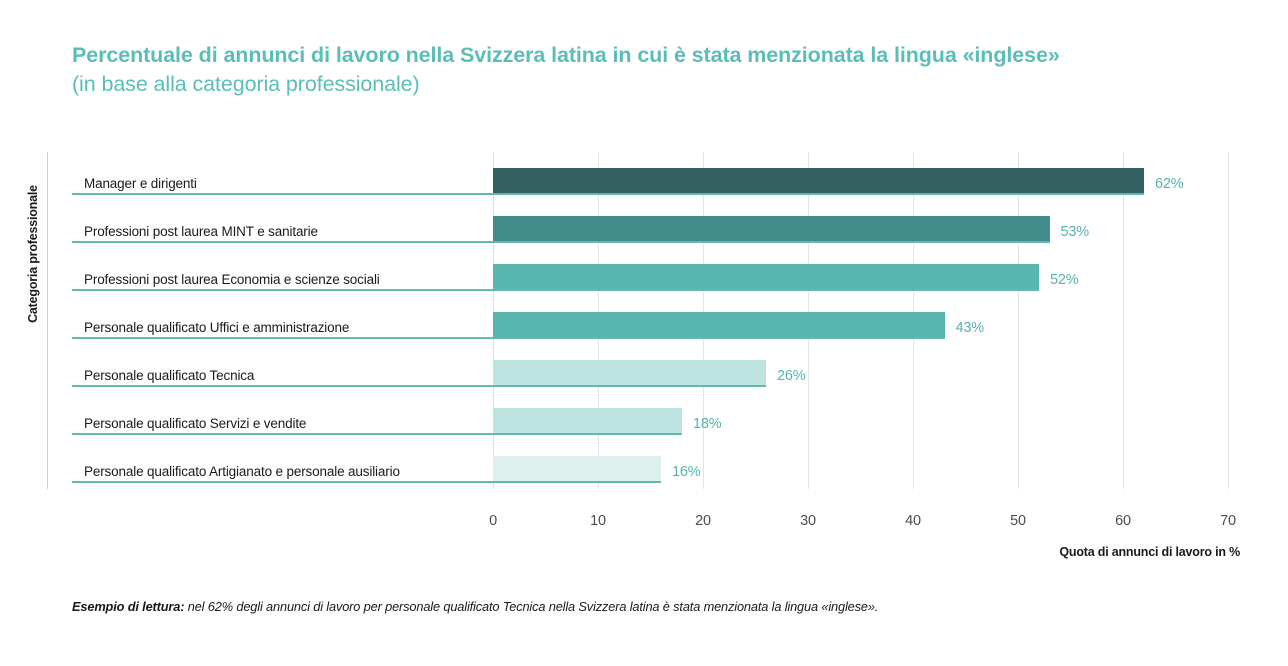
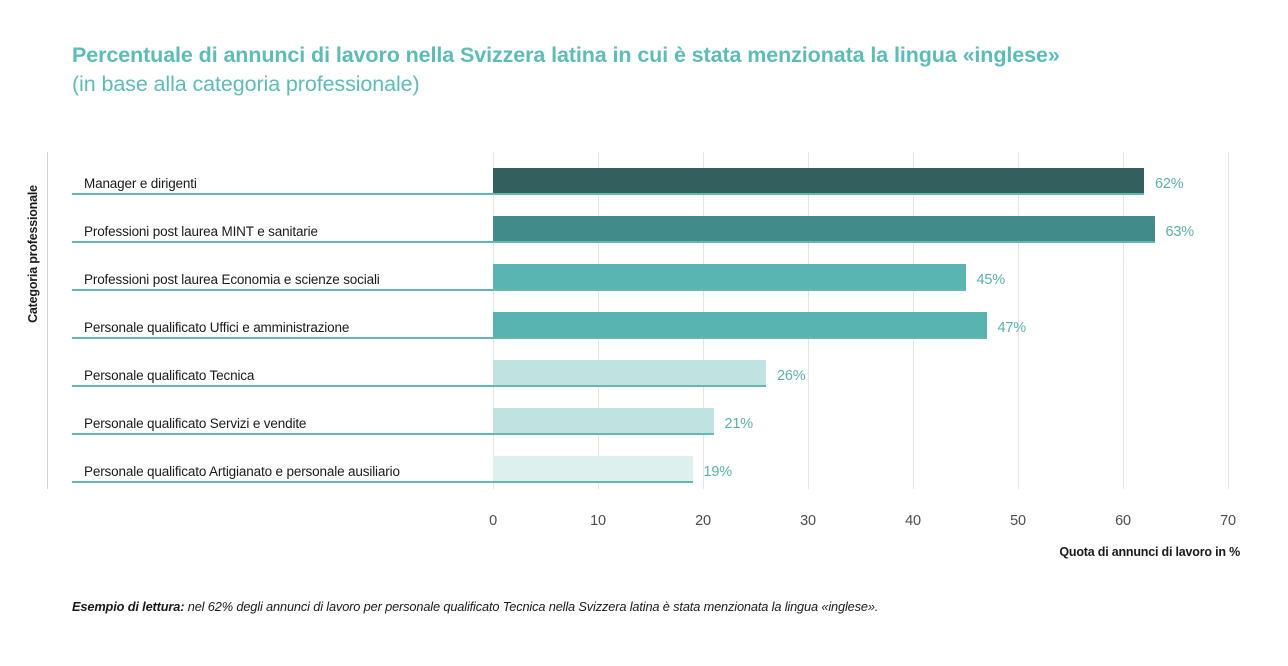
Professioni post laurea MINT e sanitarie: 53% -> 63%
Professioni post laurea Economia e scienze sociali: 52% -> 45%
Personale qualificato Uffici e amministrazione: 43% -> 47%
Personale qualificato Servizi e vendite: 18% -> 21%
Personale qualificato Artigianato e personale ausiliario: 16% -> 19%
